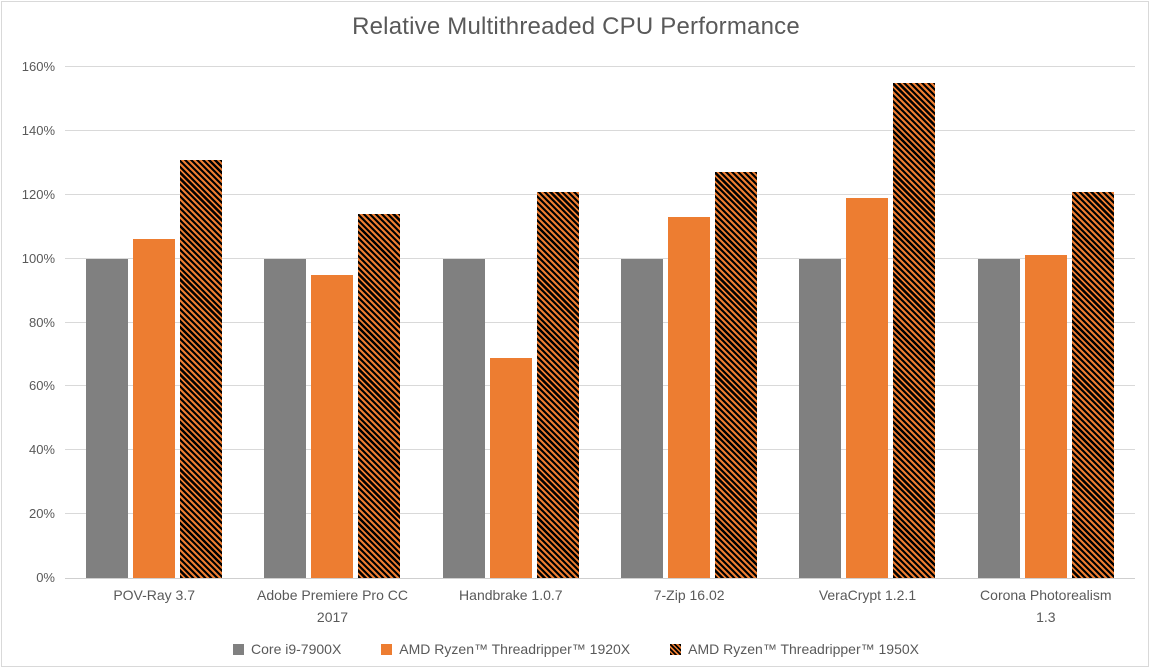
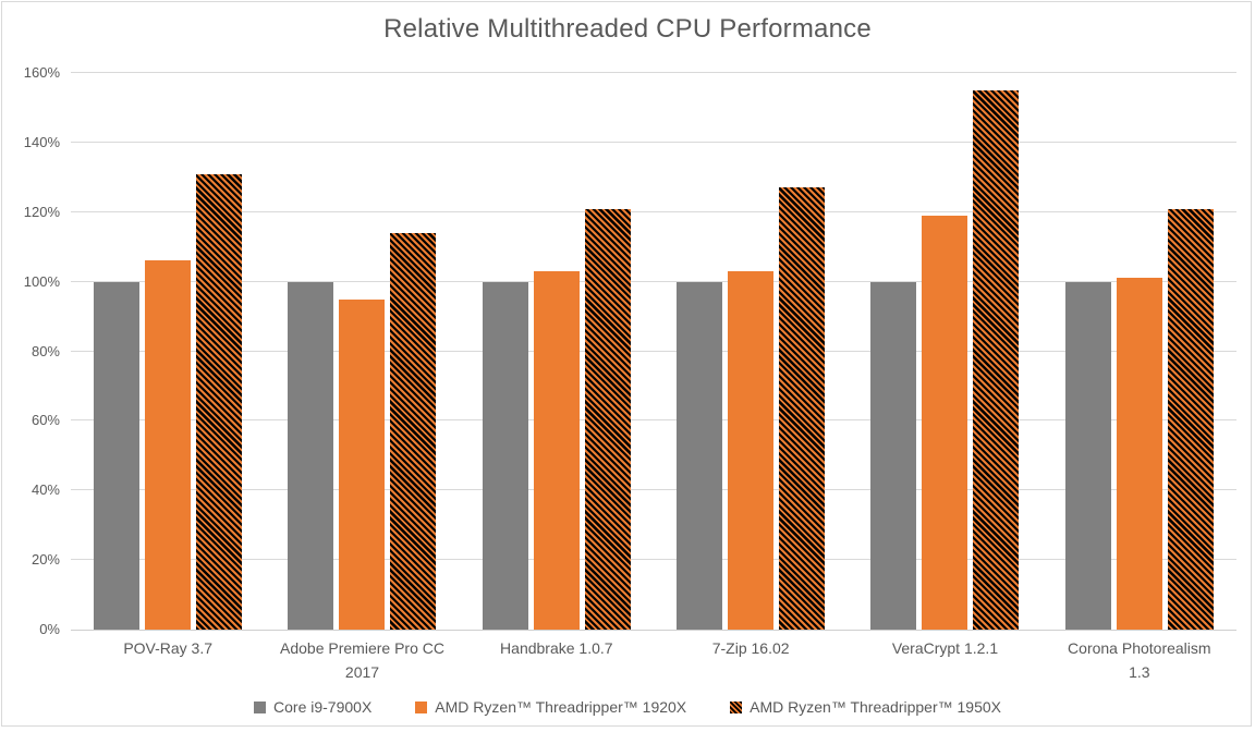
AMD Ryzen™ Threadripper™ 1920X/Handbrake 1.0.7: 69% -> 103%
AMD Ryzen™ Threadripper™ 1920X/7-Zip 16.02: 113% -> 103%
